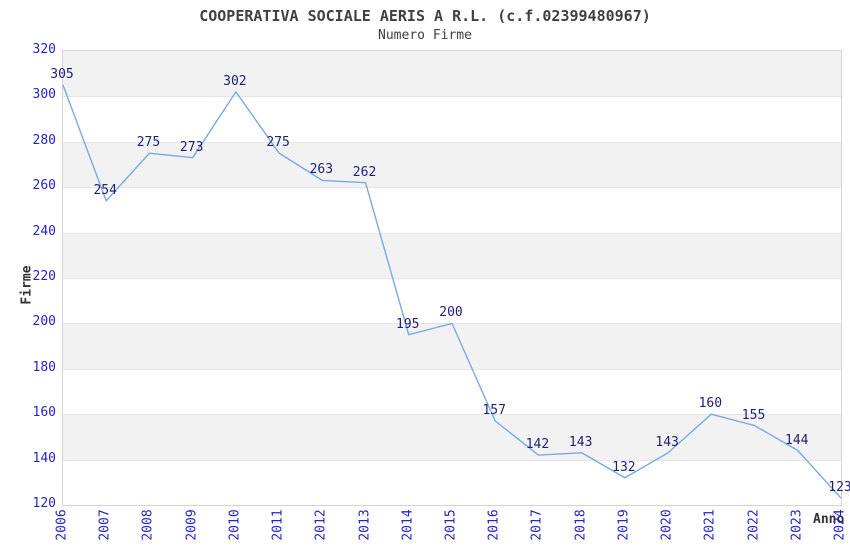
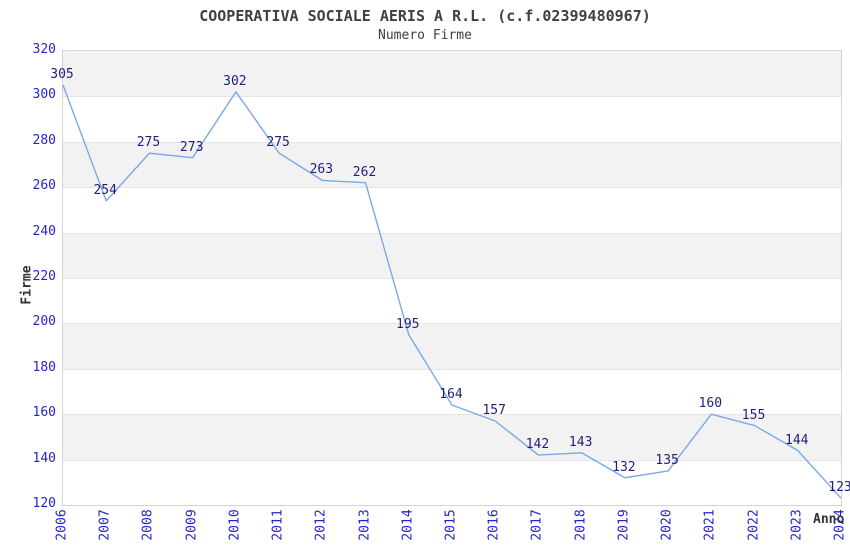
2015: 200 -> 164
2020: 143 -> 135
